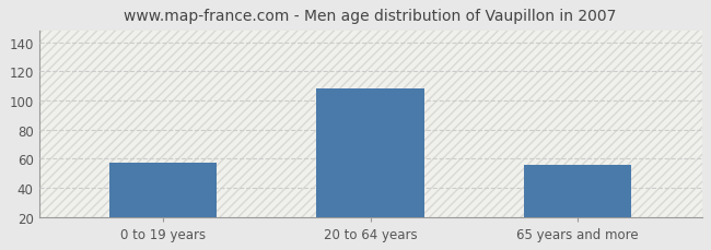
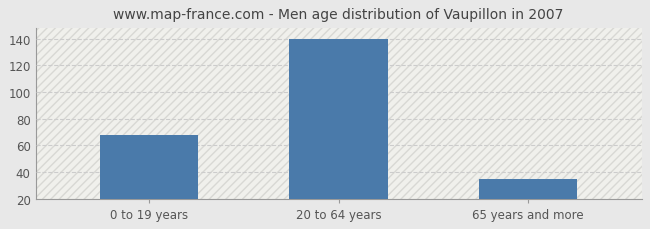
0 to 19 years: 57 -> 68
20 to 64 years: 108 -> 140
65 years and more: 56 -> 35
